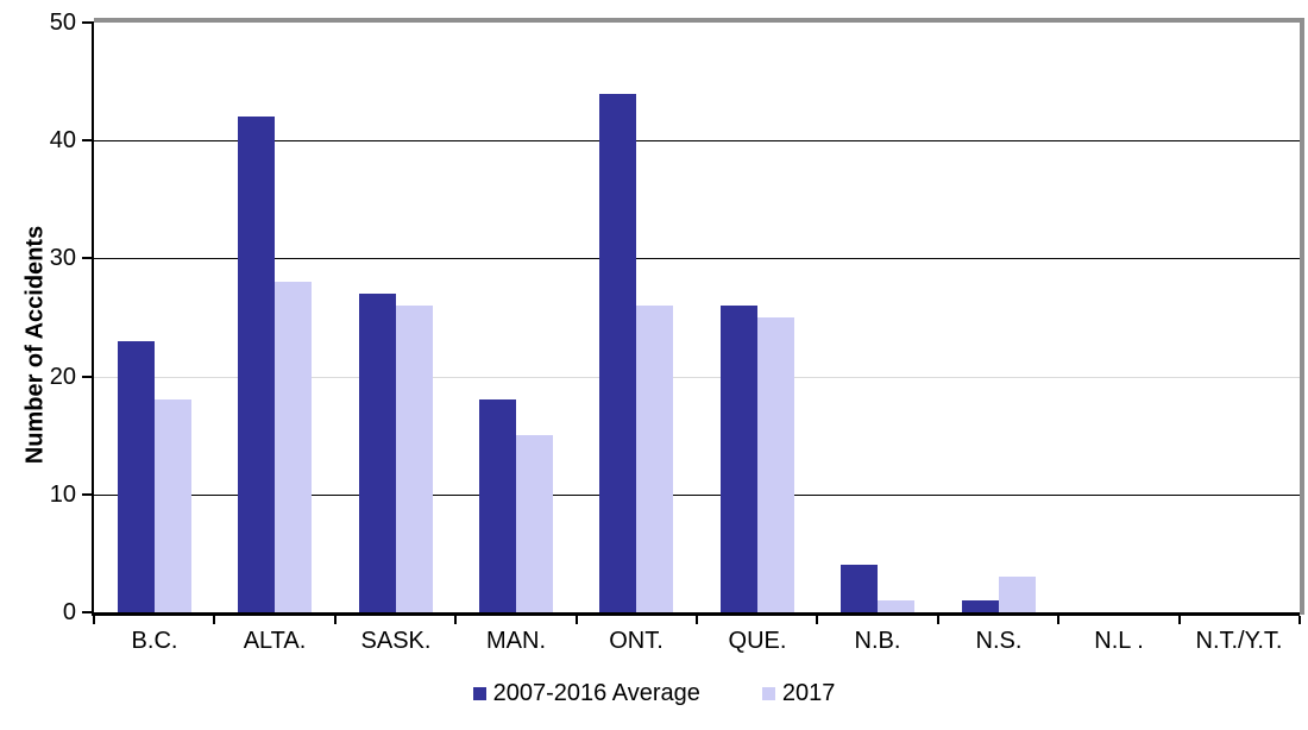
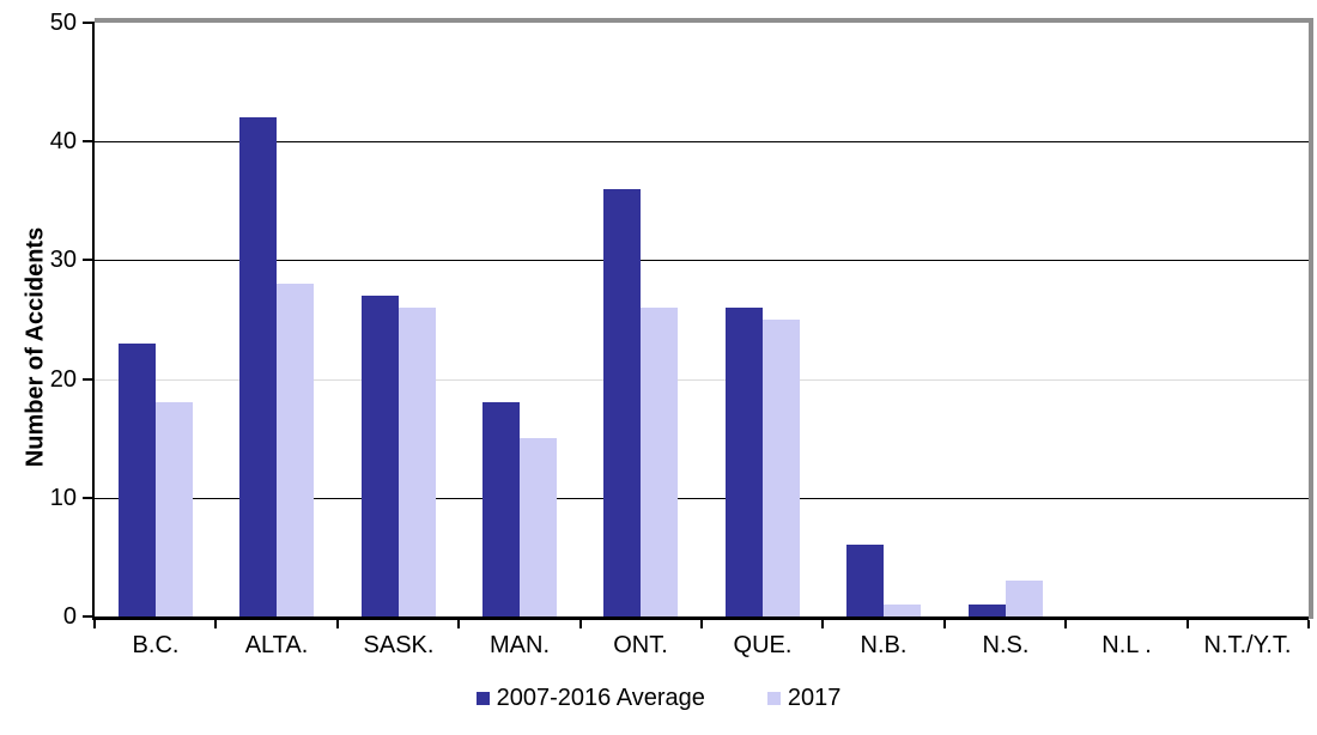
2007-2016 Average/ONT.: 44 -> 36
2007-2016 Average/N.B.: 4 -> 6
